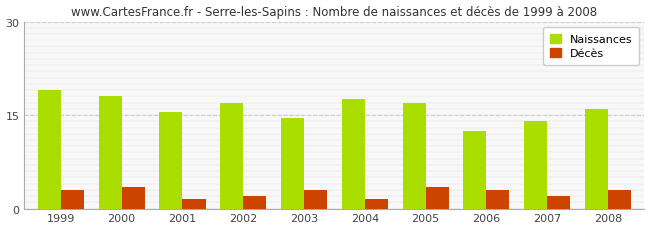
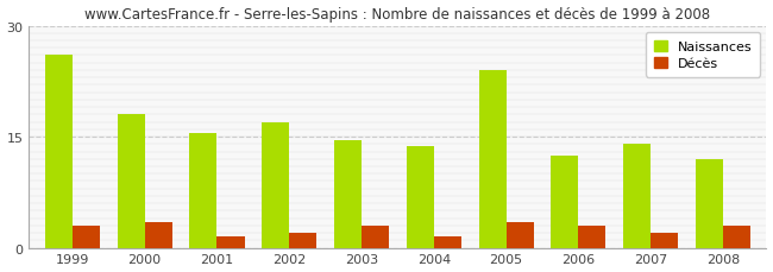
Naissances/1999: 19.0 -> 26.0
Naissances/2004: 17.5 -> 13.8
Naissances/2005: 17.0 -> 24.0
Naissances/2008: 16.0 -> 12.0
